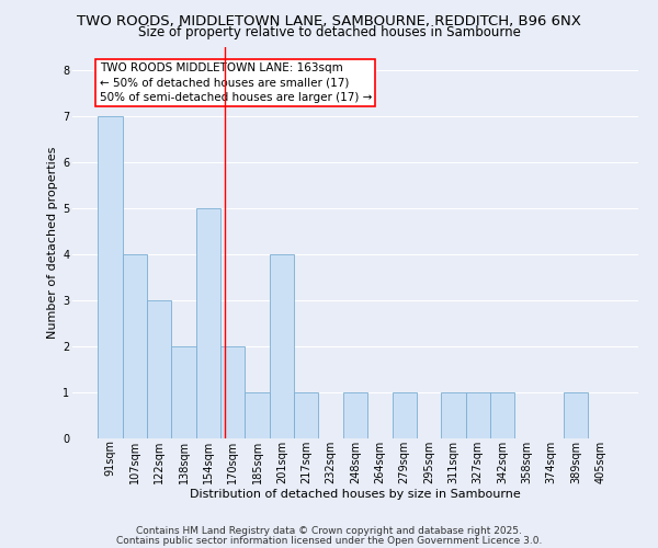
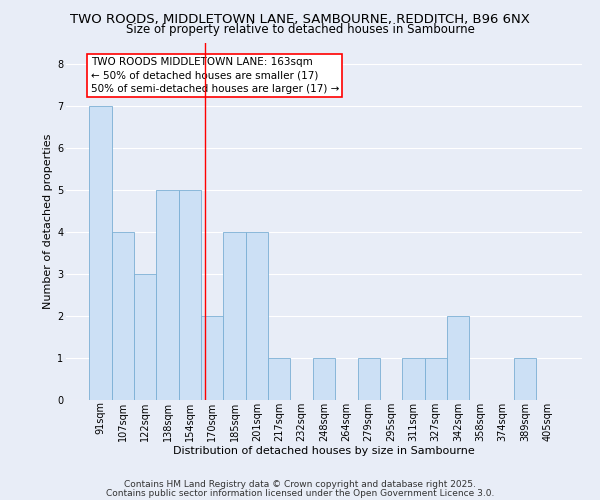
138sqm: 2 -> 5
185sqm: 1 -> 4
342sqm: 1 -> 2
